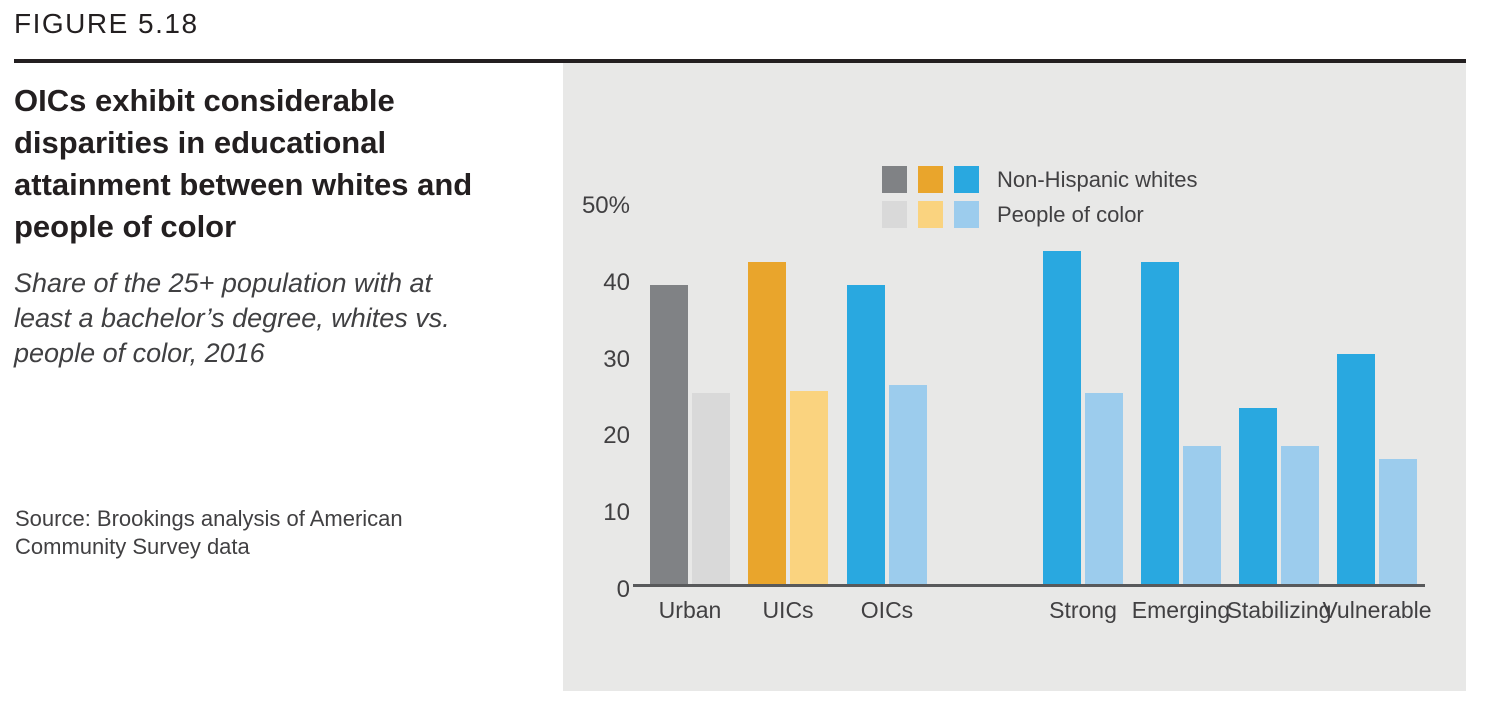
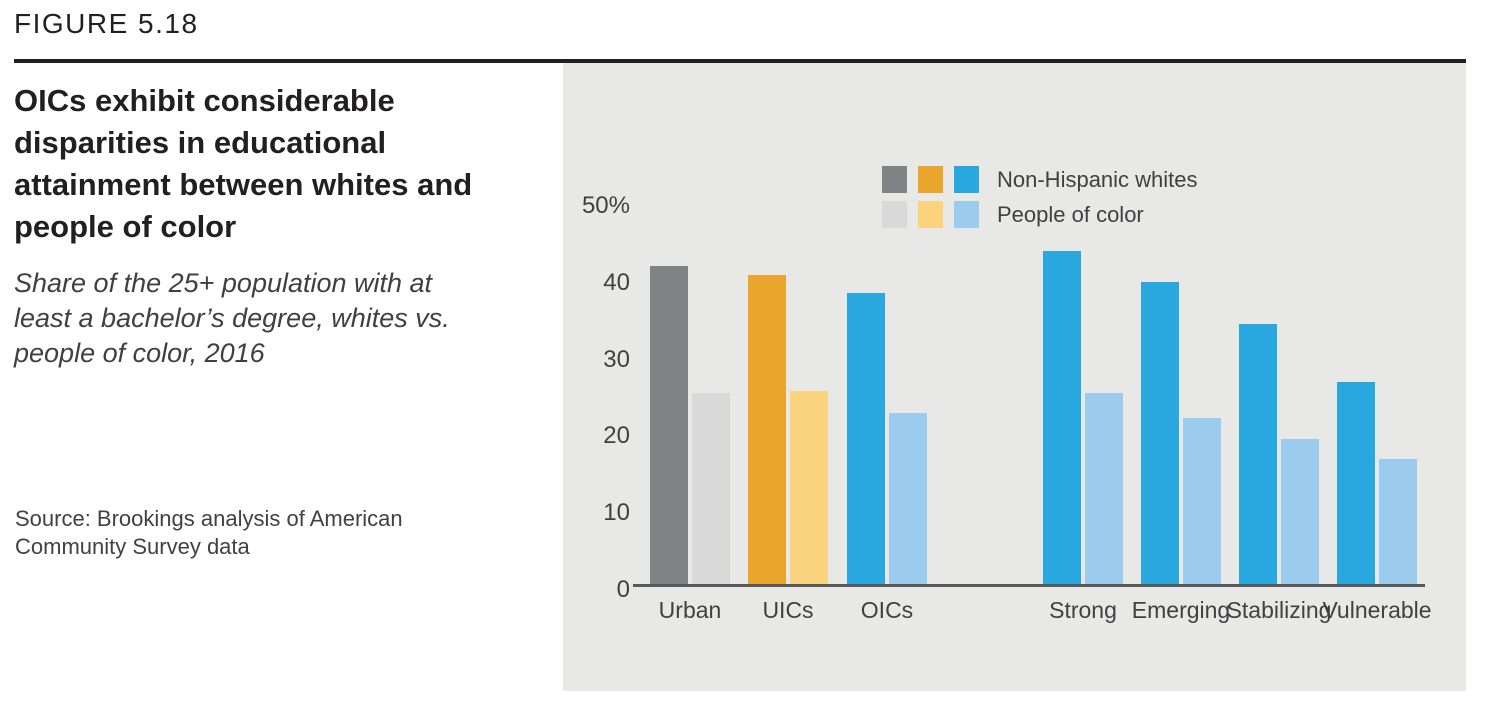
Non-Hispanic whites/Urban: 39% -> 41%
Non-Hispanic whites/UICs: 42% -> 40%
Non-Hispanic whites/OICs: 39% -> 38%
People of color/OICs: 26% -> 22%
Non-Hispanic whites/Emerging: 42% -> 39%
People of color/Emerging: 18% -> 22%
Non-Hispanic whites/Stabilizing: 23% -> 34%
People of color/Stabilizing: 18% -> 19%
Non-Hispanic whites/Vulnerable: 30% -> 26%
